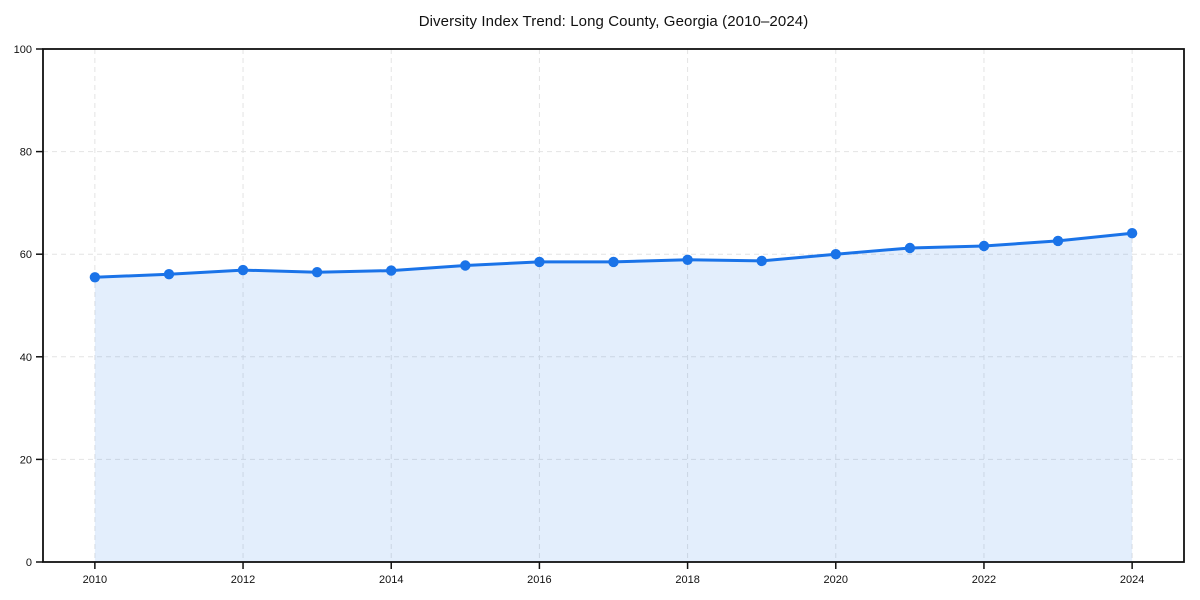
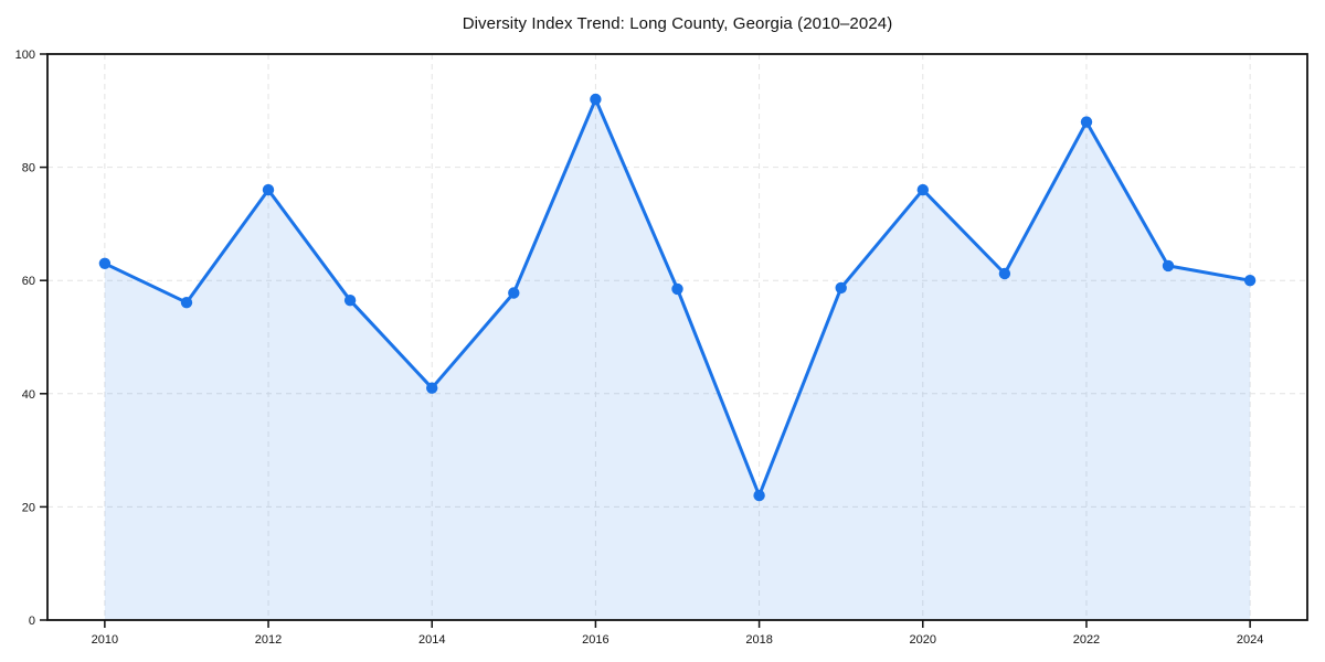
2010: 56 -> 63
2012: 57 -> 76
2014: 57 -> 41
2016: 58 -> 92
2018: 59 -> 22
2020: 60 -> 76
2022: 62 -> 88
2024: 64 -> 60
